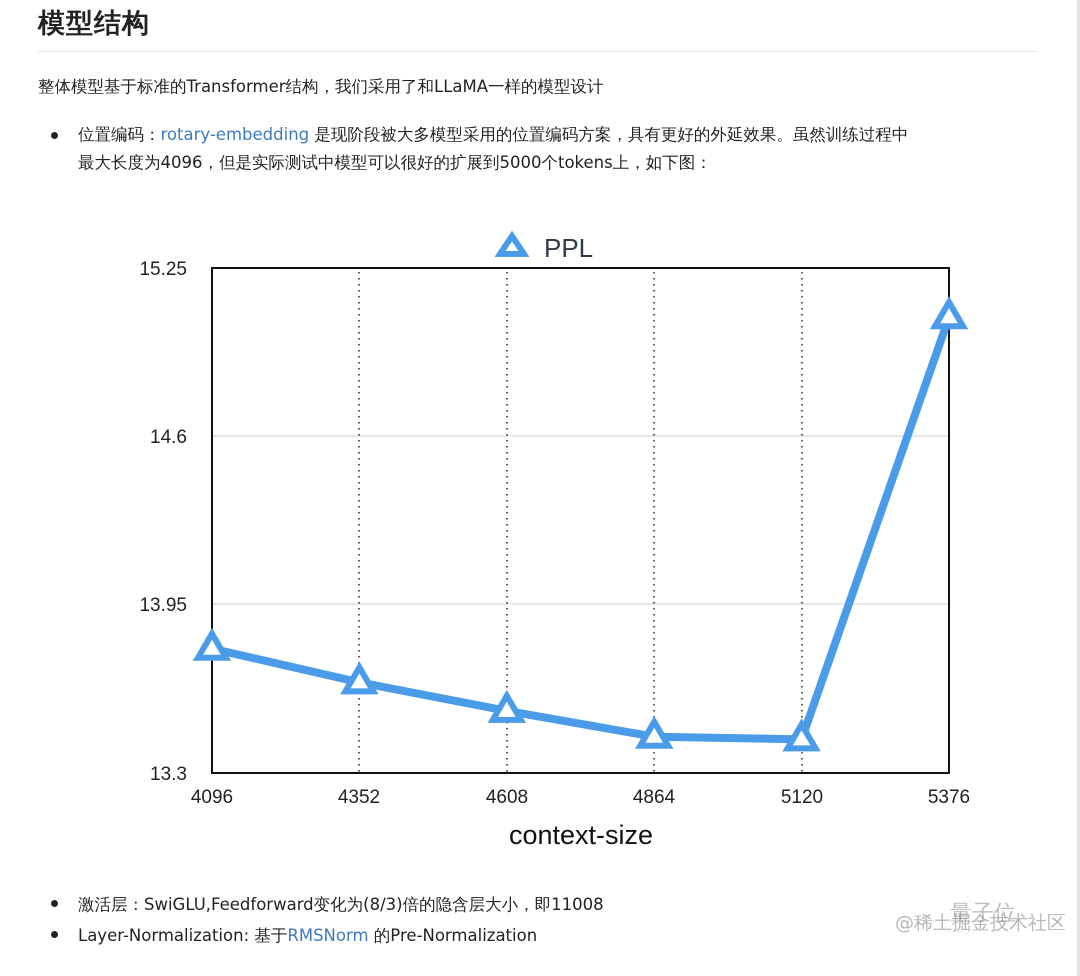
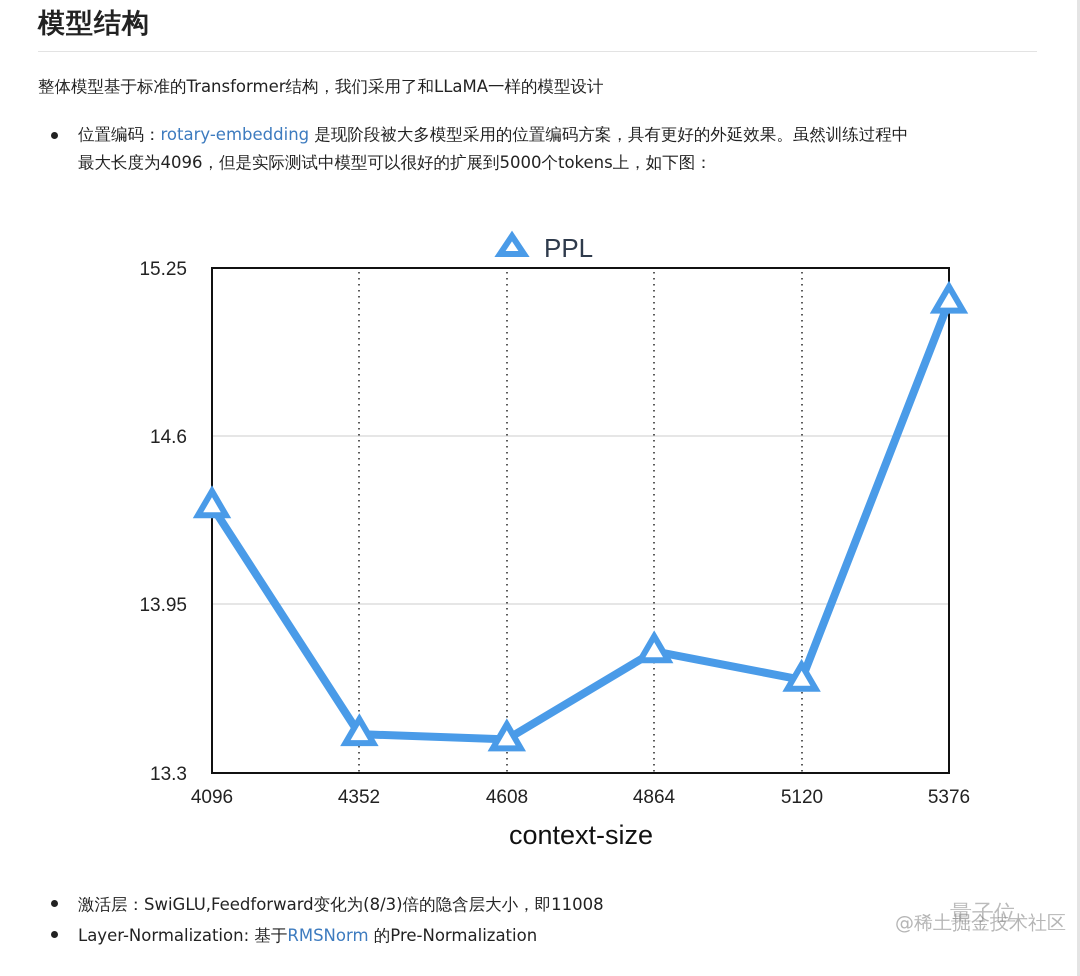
4096: 13.78 -> 14.33
4352: 13.65 -> 13.45
4608: 13.54 -> 13.43
4864: 13.44 -> 13.77
5120: 13.43 -> 13.66
5376: 15.06 -> 15.12
